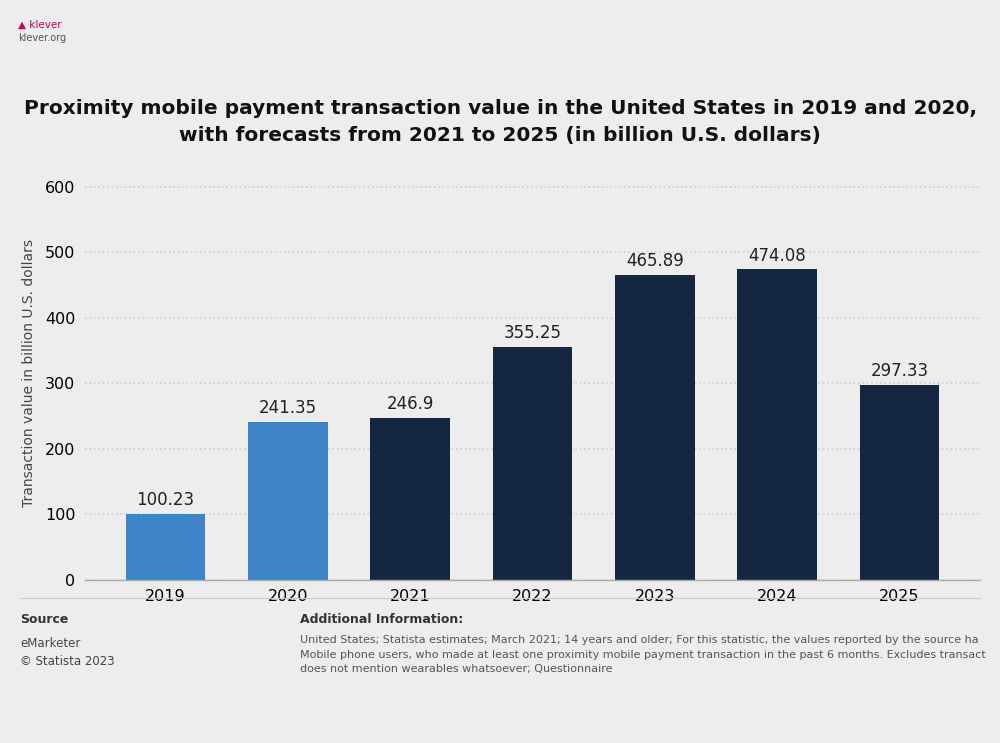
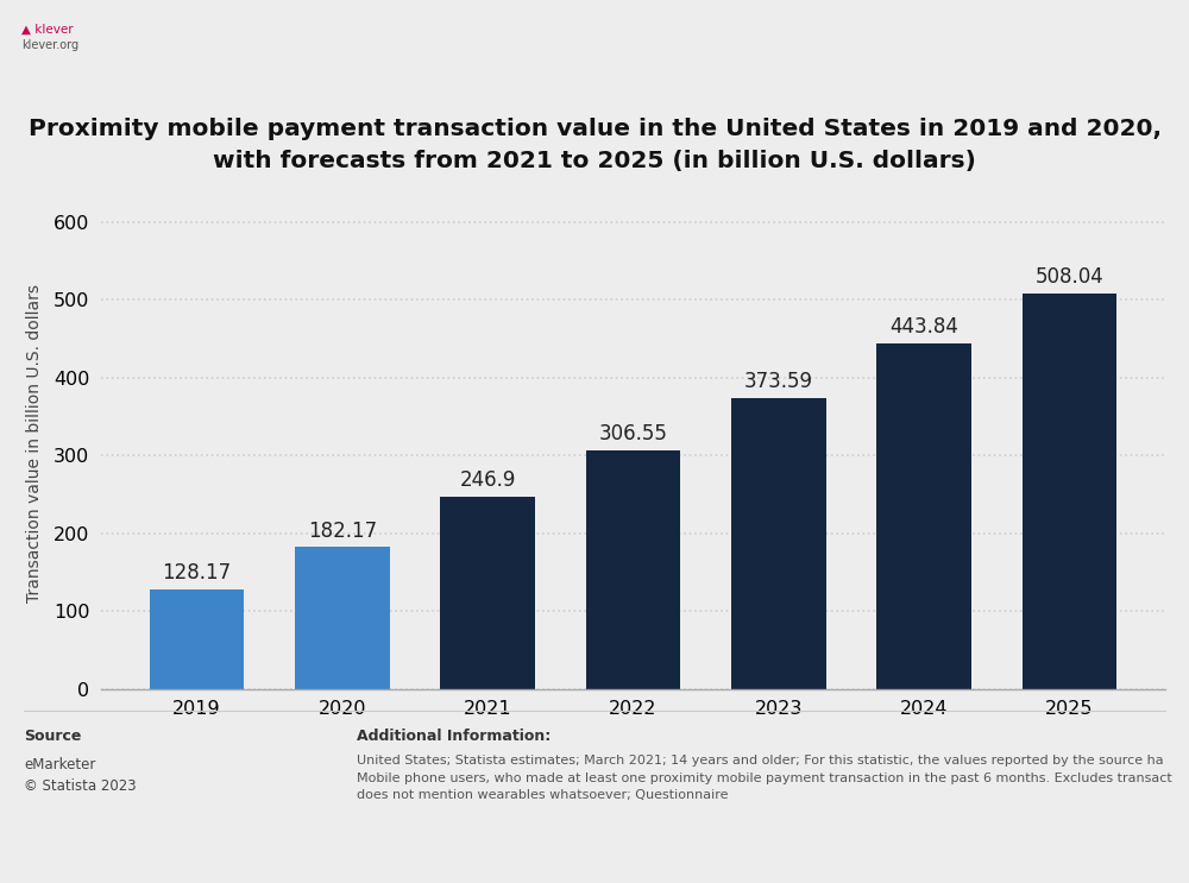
2019: 100.23 -> 128.17
2020: 241.35 -> 182.17
2022: 355.25 -> 306.55
2023: 465.89 -> 373.59
2024: 474.08 -> 443.84
2025: 297.33 -> 508.04
